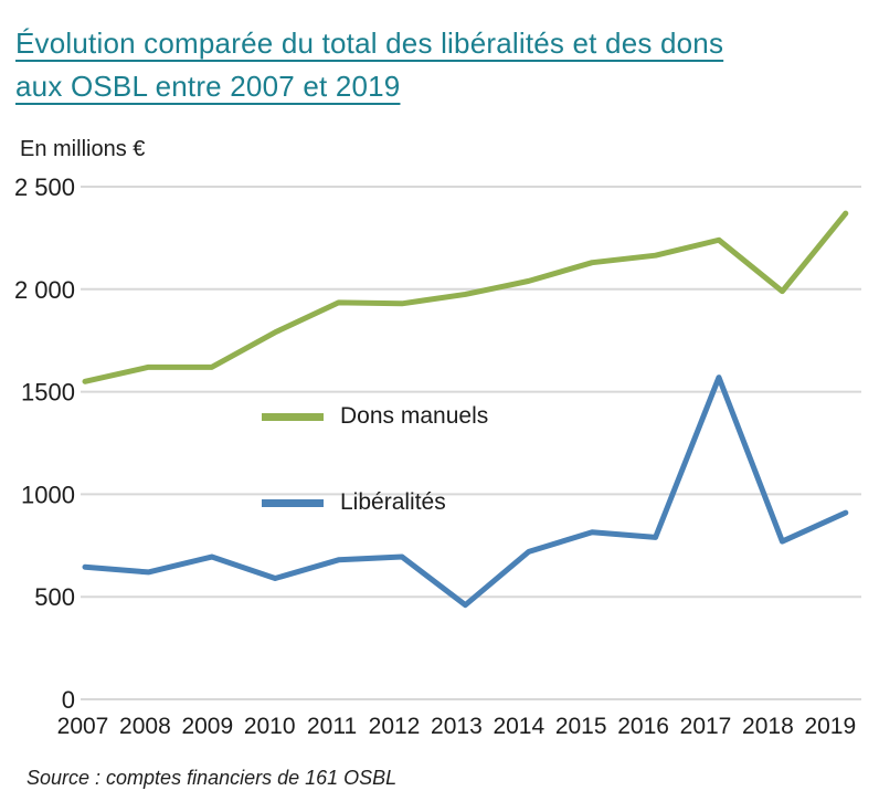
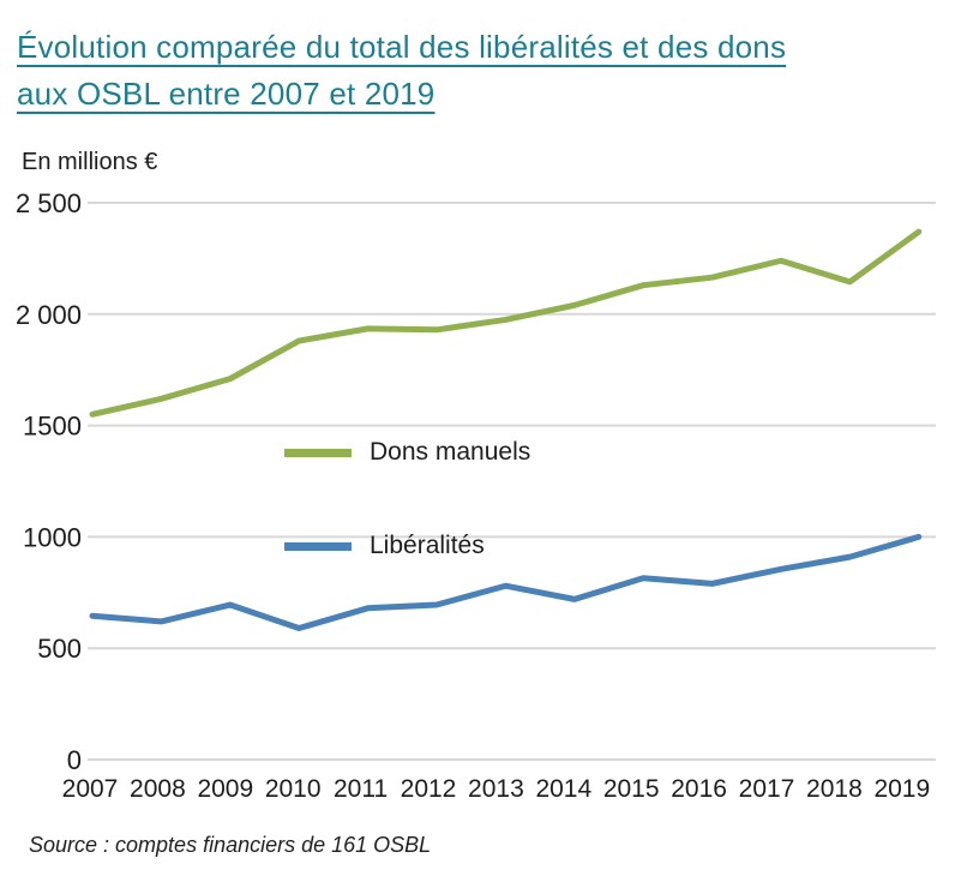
Dons manuels/2009: 1620 -> 1710
Dons manuels/2010: 1790 -> 1880
Libéralités/2013: 460 -> 780
Libéralités/2017: 1570 -> 860
Dons manuels/2018: 1990 -> 2140
Libéralités/2018: 770 -> 910
Libéralités/2019: 910 -> 1000
